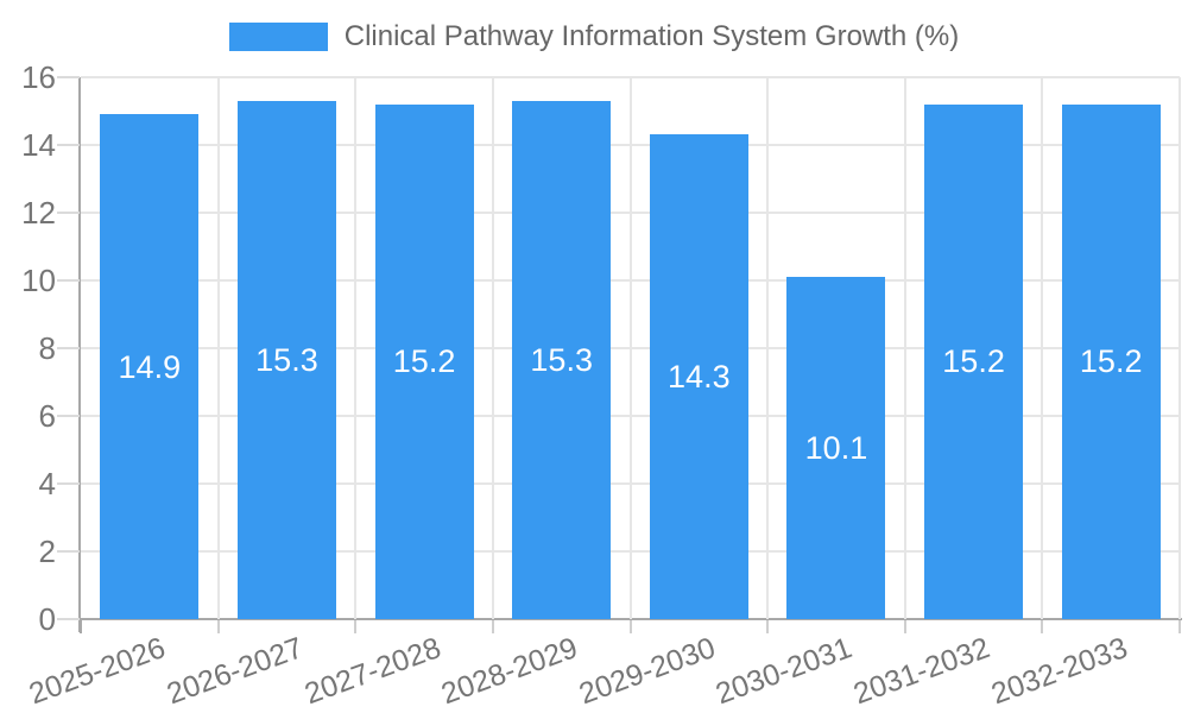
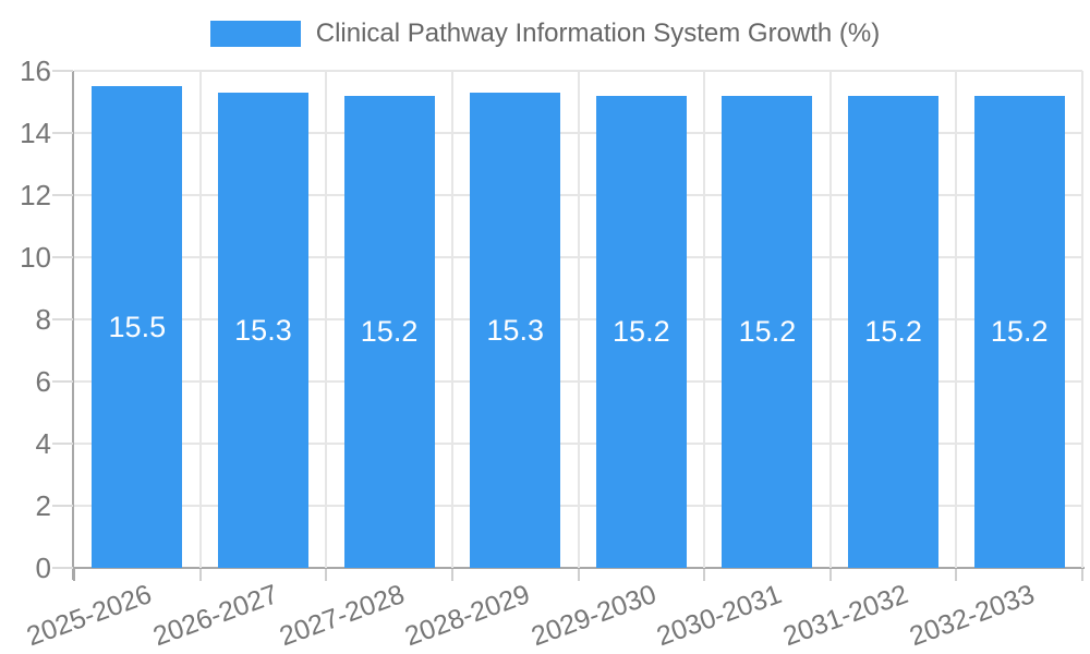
2025-2026: 14.9 -> 15.5
2029-2030: 14.3 -> 15.2
2030-2031: 10.1 -> 15.2
